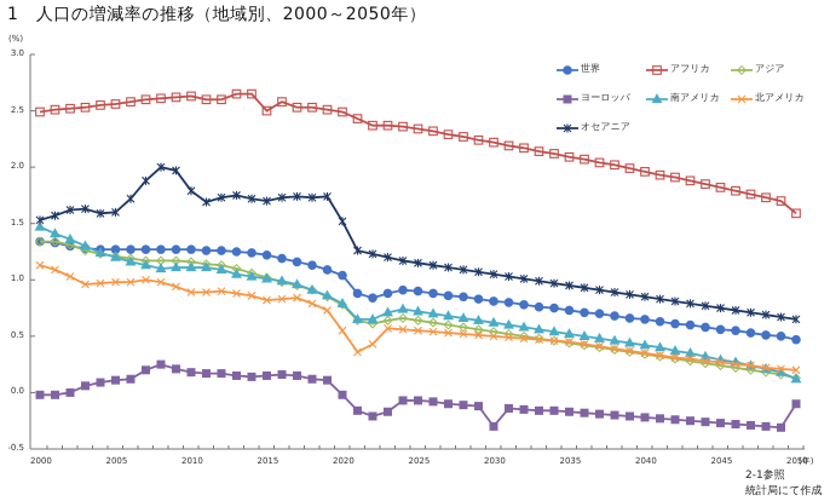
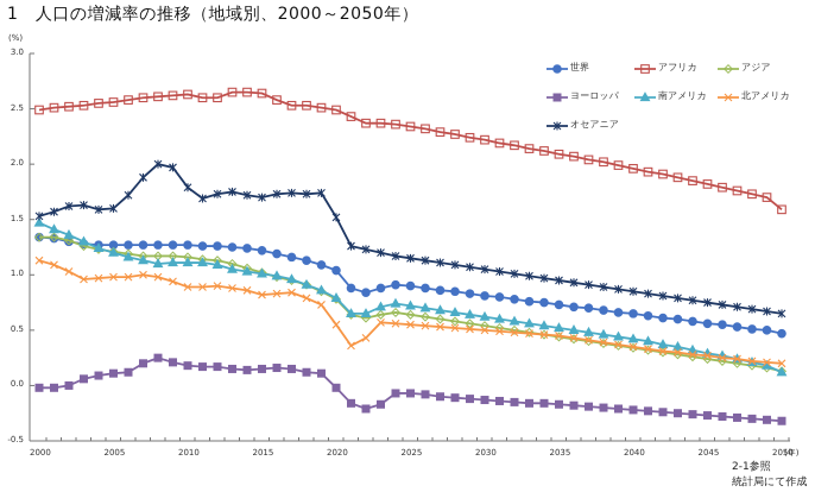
アフリカ/2015: 2.5 -> 2.6
ヨーロッパ/2030: -0.3 -> -0.1
ヨーロッパ/2050: -0.1 -> -0.3
